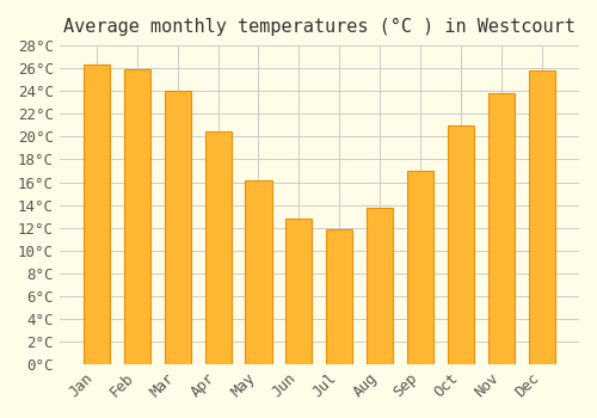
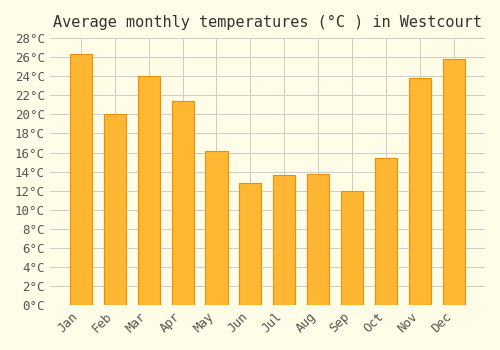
Feb: 25.9°C -> 20.0°C
Apr: 20.5°C -> 21.4°C
Jul: 11.9°C -> 13.6°C
Sep: 17.0°C -> 12.0°C
Oct: 21.0°C -> 15.4°C
